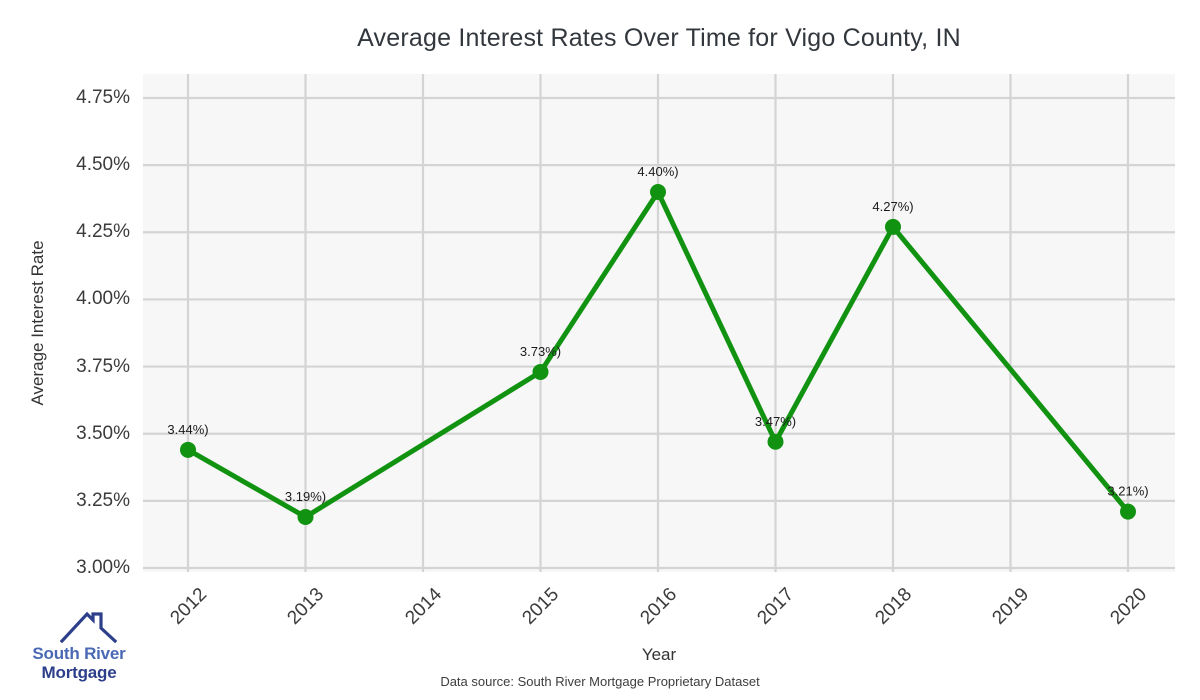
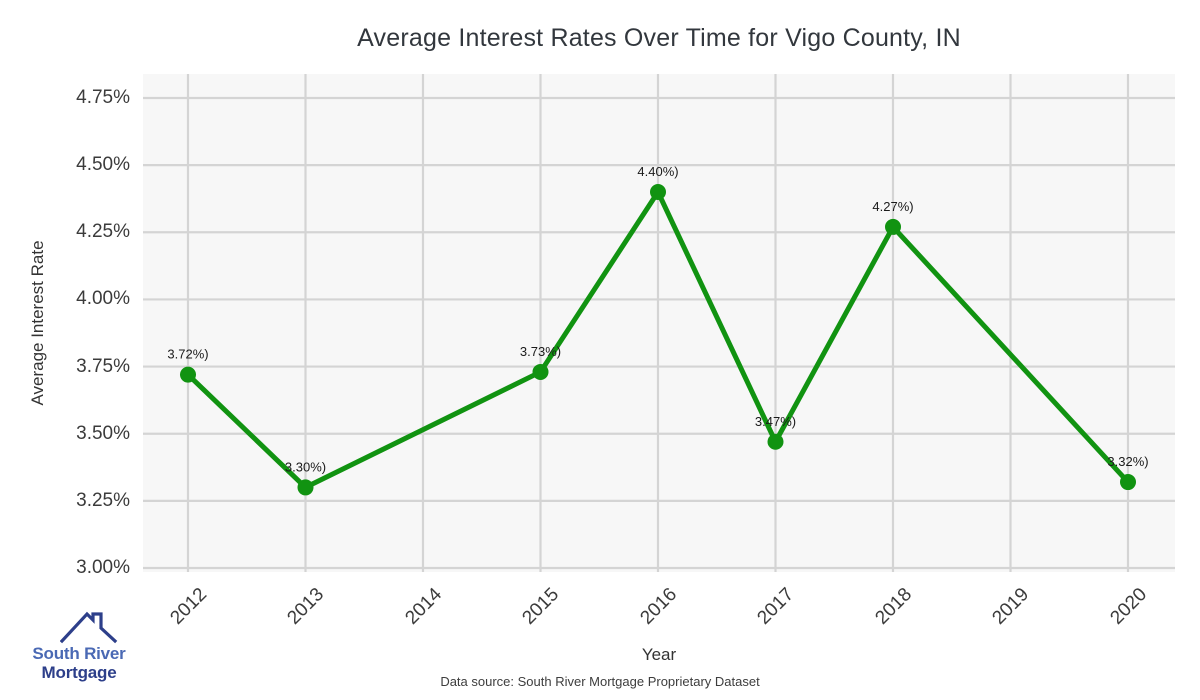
2012: 3.44% -> 3.72%
2013: 3.19% -> 3.30%
2020: 3.21% -> 3.32%
